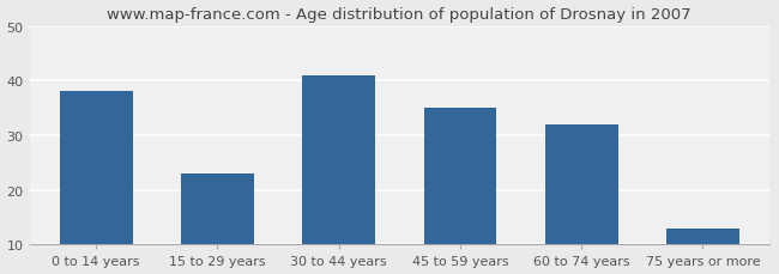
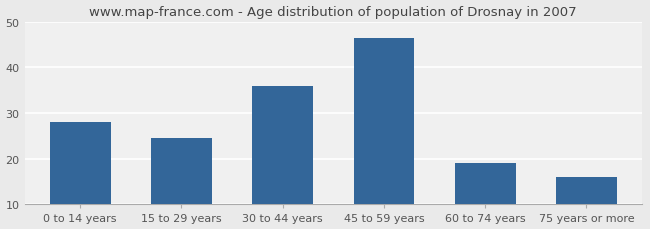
0 to 14 years: 38.0 -> 28.0
15 to 29 years: 23.0 -> 24.5
30 to 44 years: 41.0 -> 36.0
45 to 59 years: 35.0 -> 46.5
60 to 74 years: 32.0 -> 19.0
75 years or more: 13.0 -> 16.0
